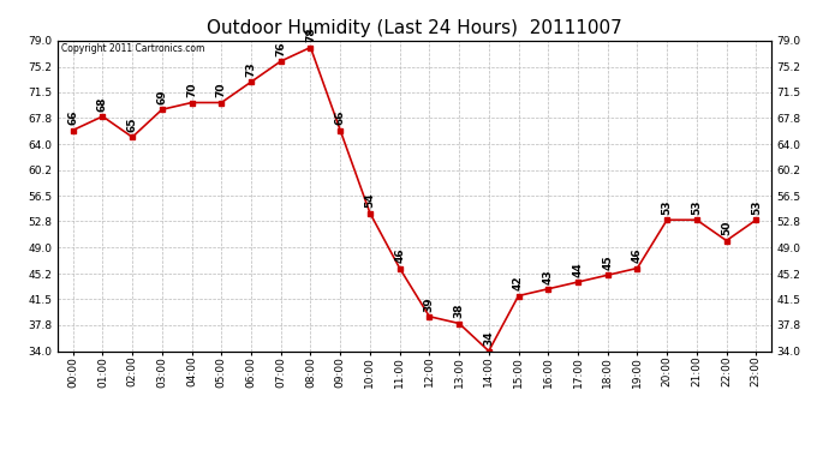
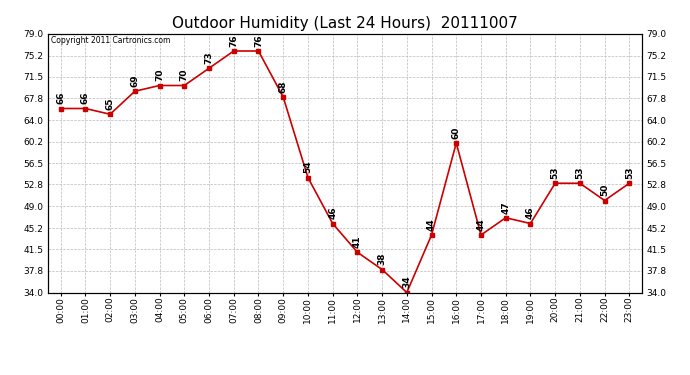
01:00: 68 -> 66
08:00: 78 -> 76
09:00: 66 -> 68
12:00: 39 -> 41
15:00: 42 -> 44
16:00: 43 -> 60
18:00: 45 -> 47
